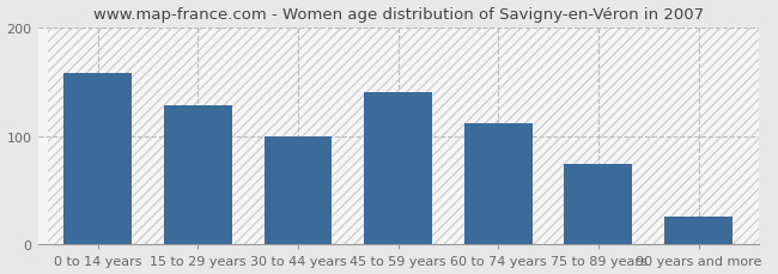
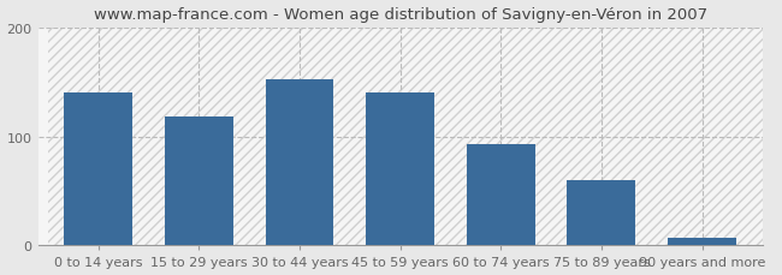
0 to 14 years: 158 -> 140
15 to 29 years: 128 -> 118
30 to 44 years: 100 -> 152
60 to 74 years: 112 -> 93
75 to 89 years: 74 -> 60
90 years and more: 26 -> 7
